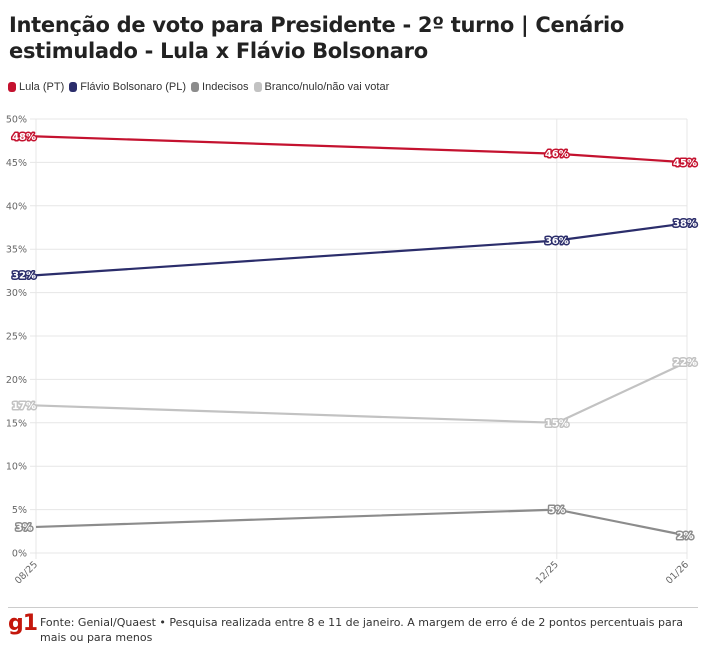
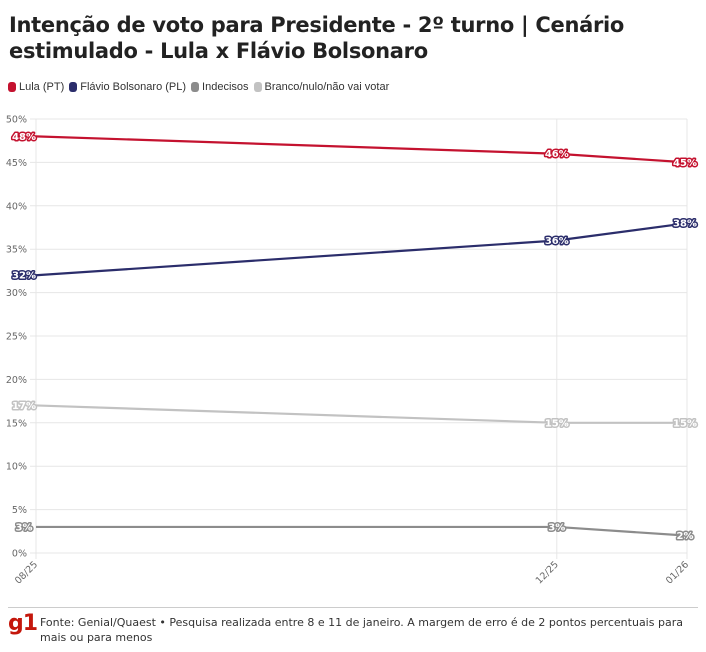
Indecisos/12/25: 5% -> 3%
Branco/nulo/não vai votar/01/26: 22% -> 15%
